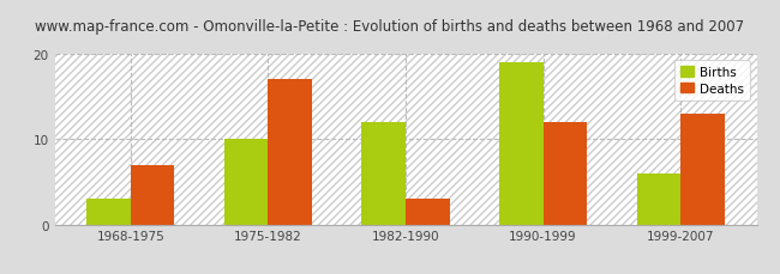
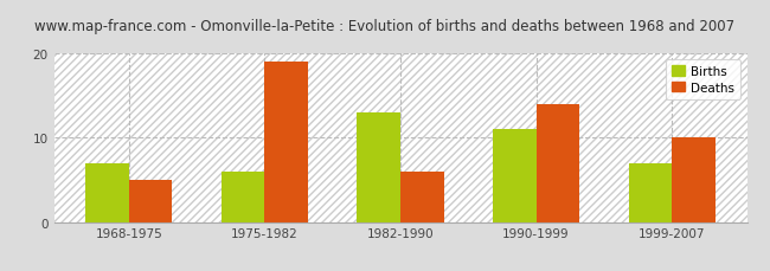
Births/1968-1975: 3 -> 7
Deaths/1968-1975: 7 -> 5
Births/1975-1982: 10 -> 6
Deaths/1975-1982: 17 -> 19
Births/1982-1990: 12 -> 13
Deaths/1982-1990: 3 -> 6
Births/1990-1999: 19 -> 11
Deaths/1990-1999: 12 -> 14
Births/1999-2007: 6 -> 7
Deaths/1999-2007: 13 -> 10
